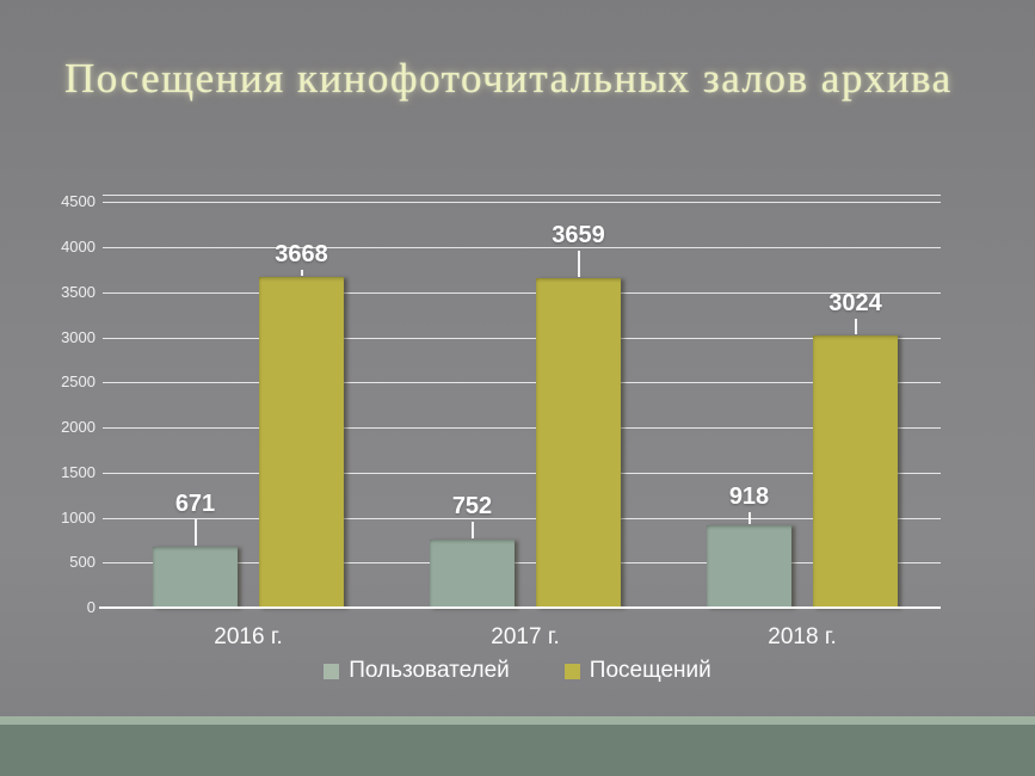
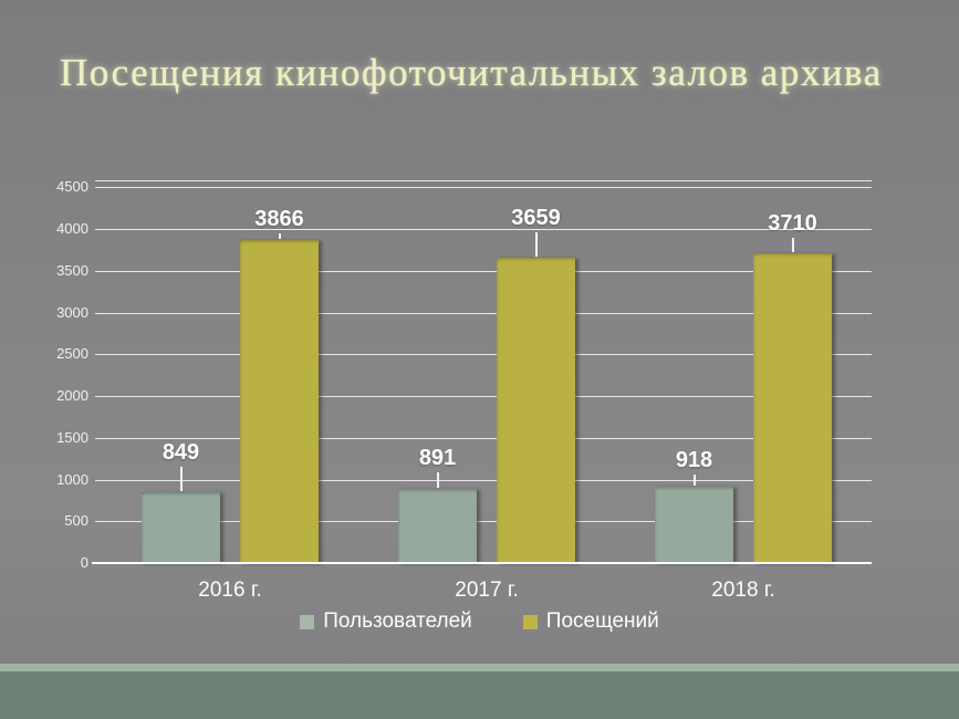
Пользователей/2016 г.: 671 -> 849
Посещений/2016 г.: 3668 -> 3866
Пользователей/2017 г.: 752 -> 891
Посещений/2018 г.: 3024 -> 3710
